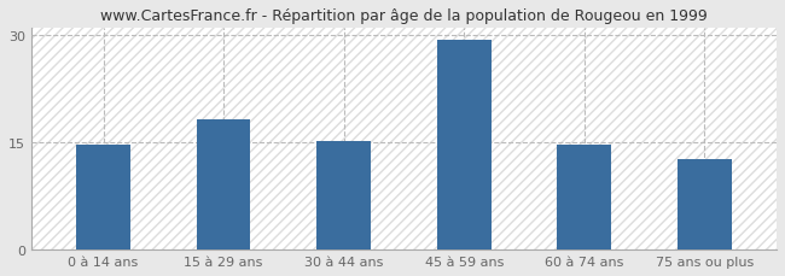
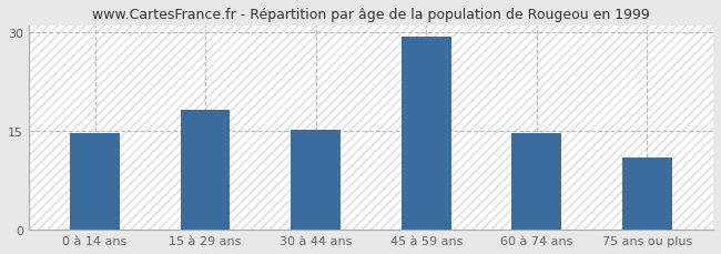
75 ans ou plus: 12.7 -> 11.0
